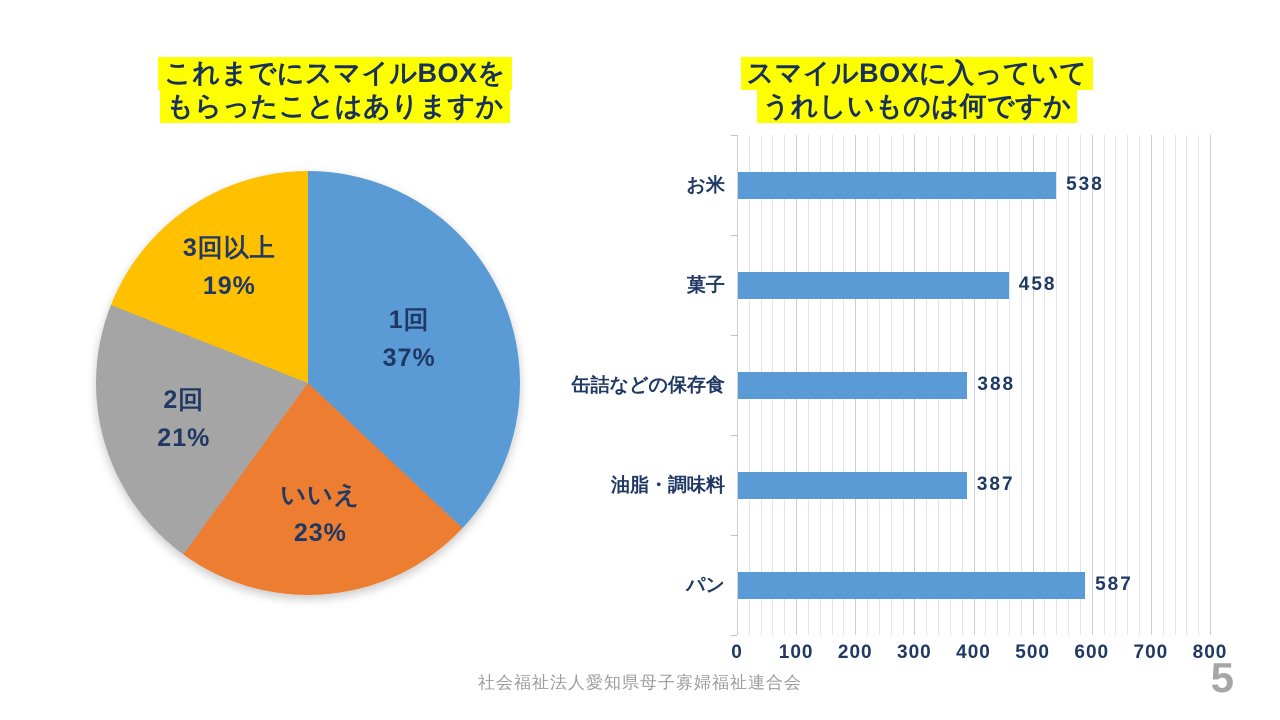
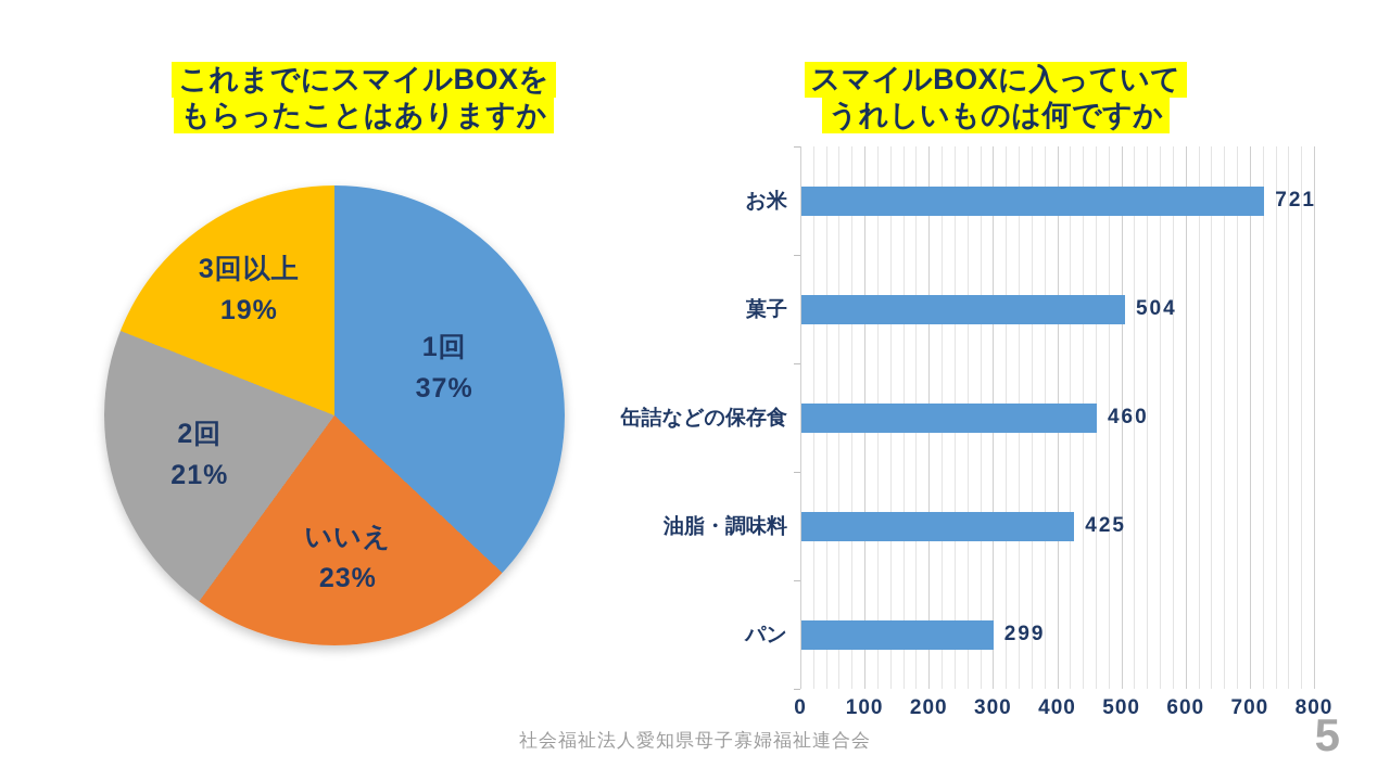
スマイルBOXに入っていてうれしいものは何ですか/お米: 538 -> 721
スマイルBOXに入っていてうれしいものは何ですか/菓子: 458 -> 504
スマイルBOXに入っていてうれしいものは何ですか/缶詰などの保存食: 388 -> 460
スマイルBOXに入っていてうれしいものは何ですか/油脂・調味料: 387 -> 425
スマイルBOXに入っていてうれしいものは何ですか/パン: 587 -> 299
